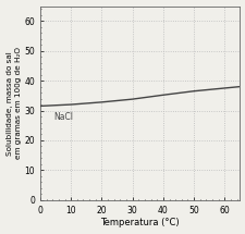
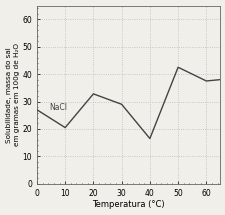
0: 31.5 -> 27.0
10: 32.0 -> 20.5
30: 33.8 -> 29.0
40: 35.2 -> 16.5
50: 36.5 -> 42.5
